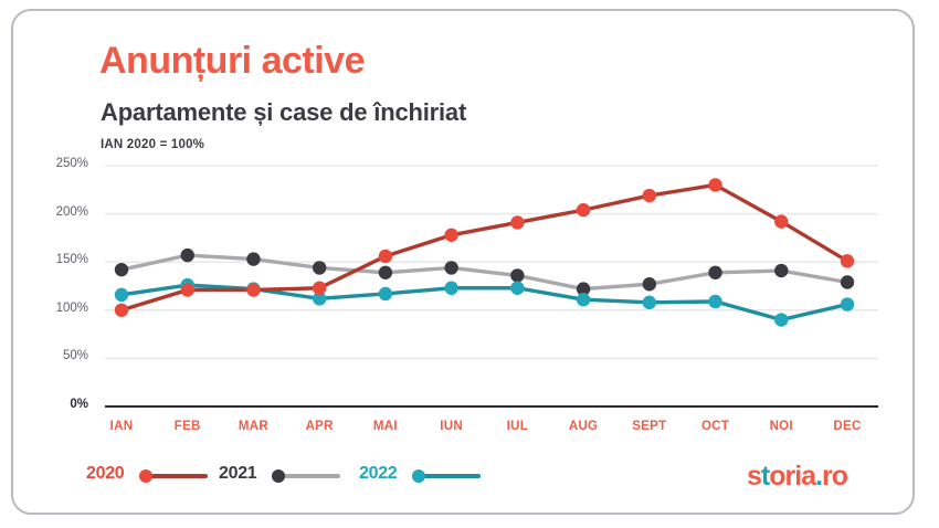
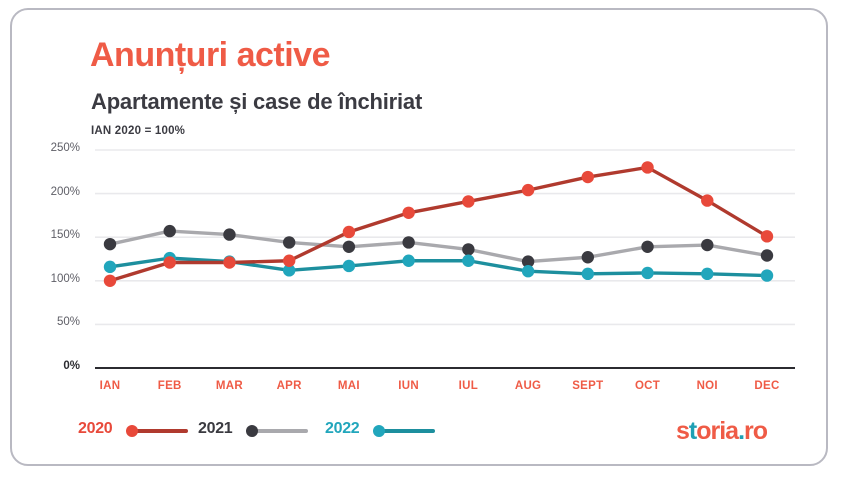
2022/NOI: 90% -> 110%
